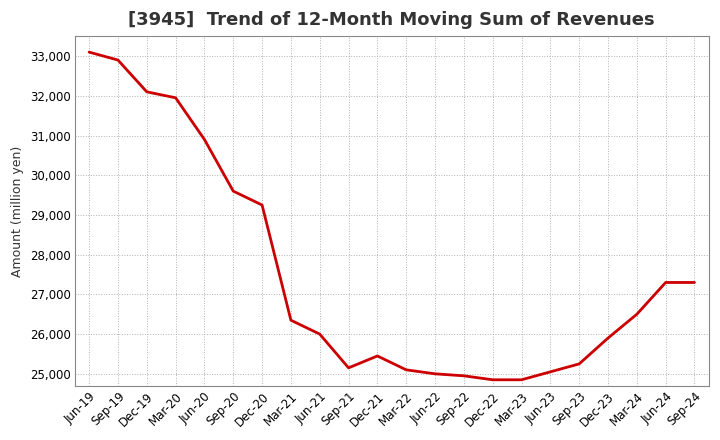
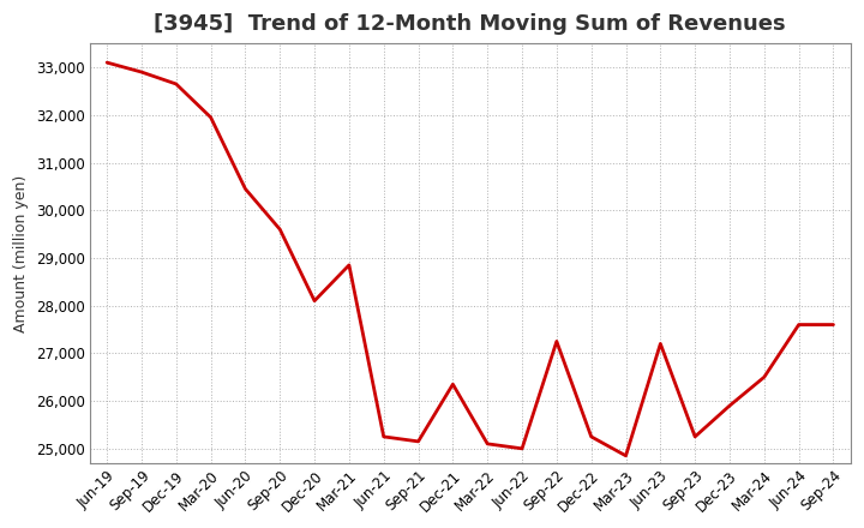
Dec-19: 32,100 -> 32,650
Jun-20: 30,900 -> 30,450
Dec-20: 29,250 -> 28,100
Mar-21: 26,350 -> 28,850
Jun-21: 26,000 -> 25,250
Dec-21: 25,450 -> 26,350
Sep-22: 24,950 -> 27,250
Dec-22: 24,850 -> 25,250
Jun-23: 25,050 -> 27,200
Jun-24: 27,300 -> 27,600
Sep-24: 27,300 -> 27,600
